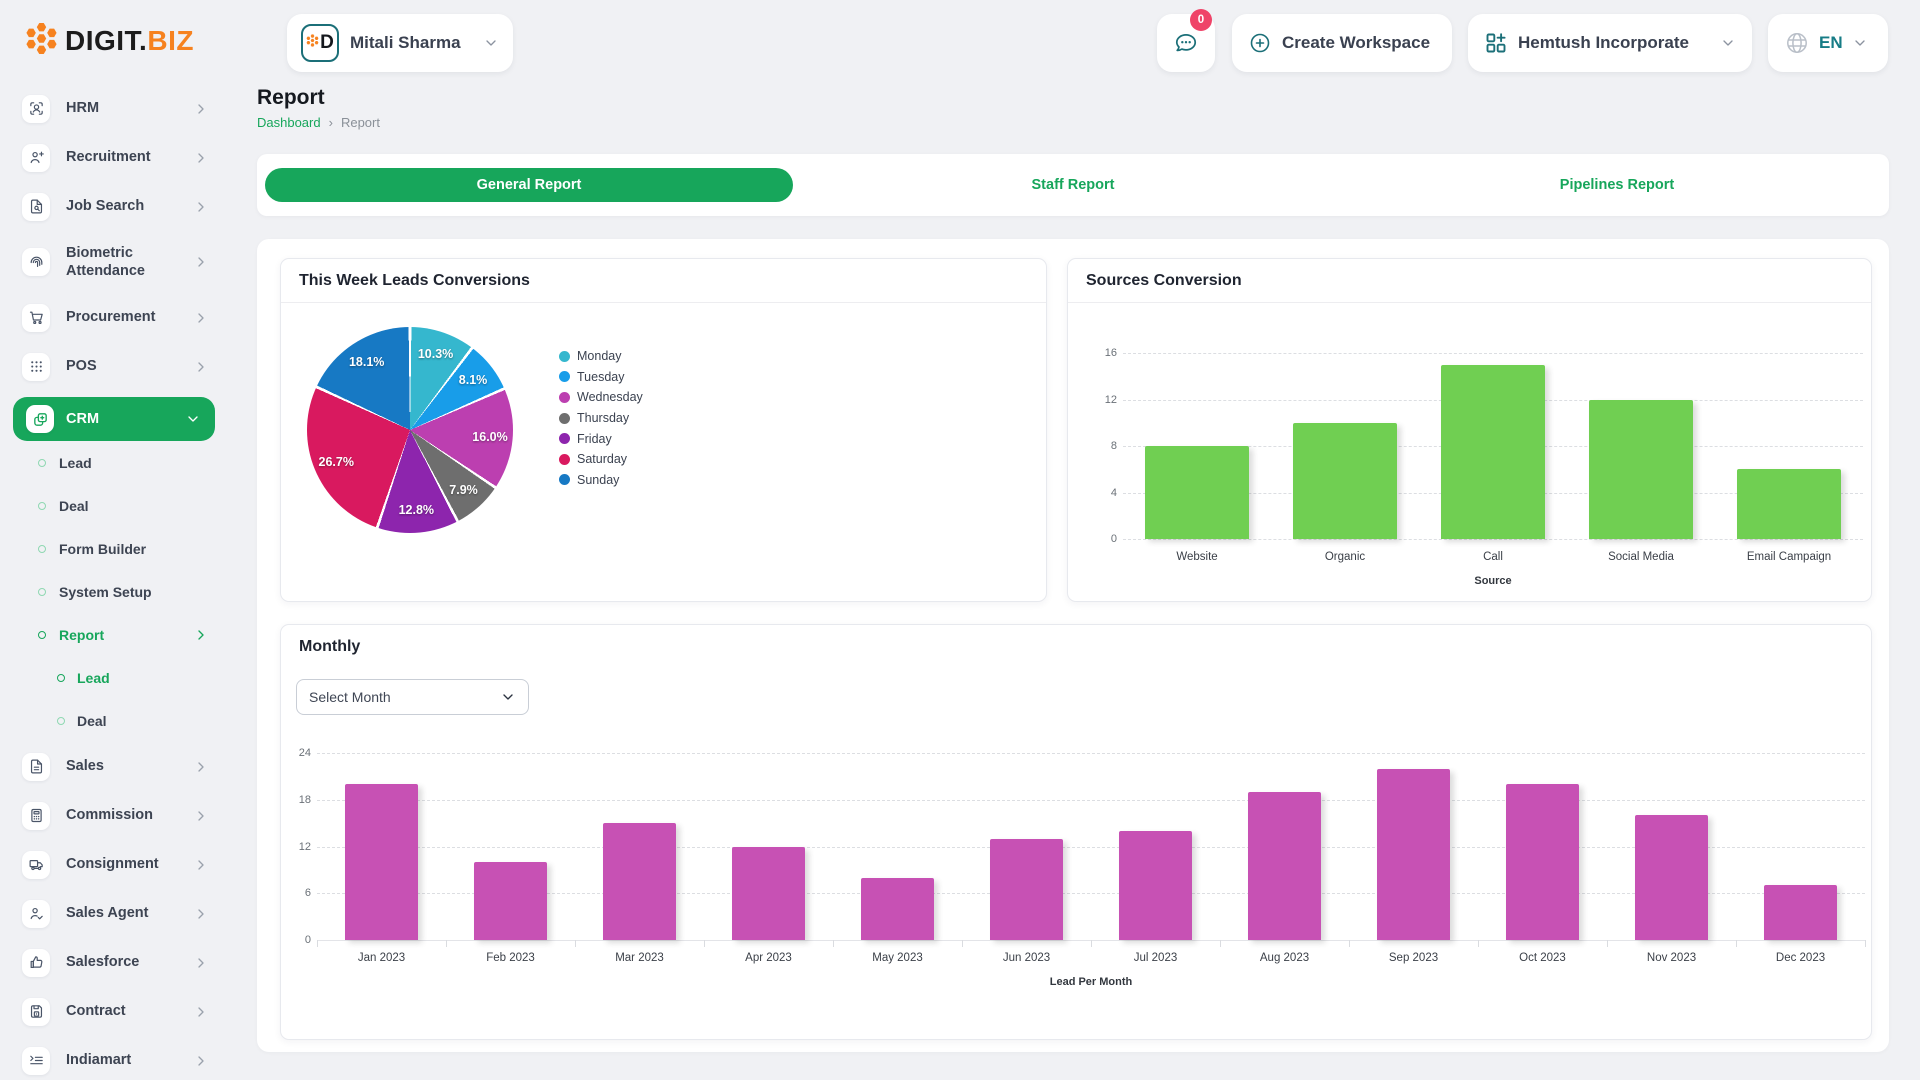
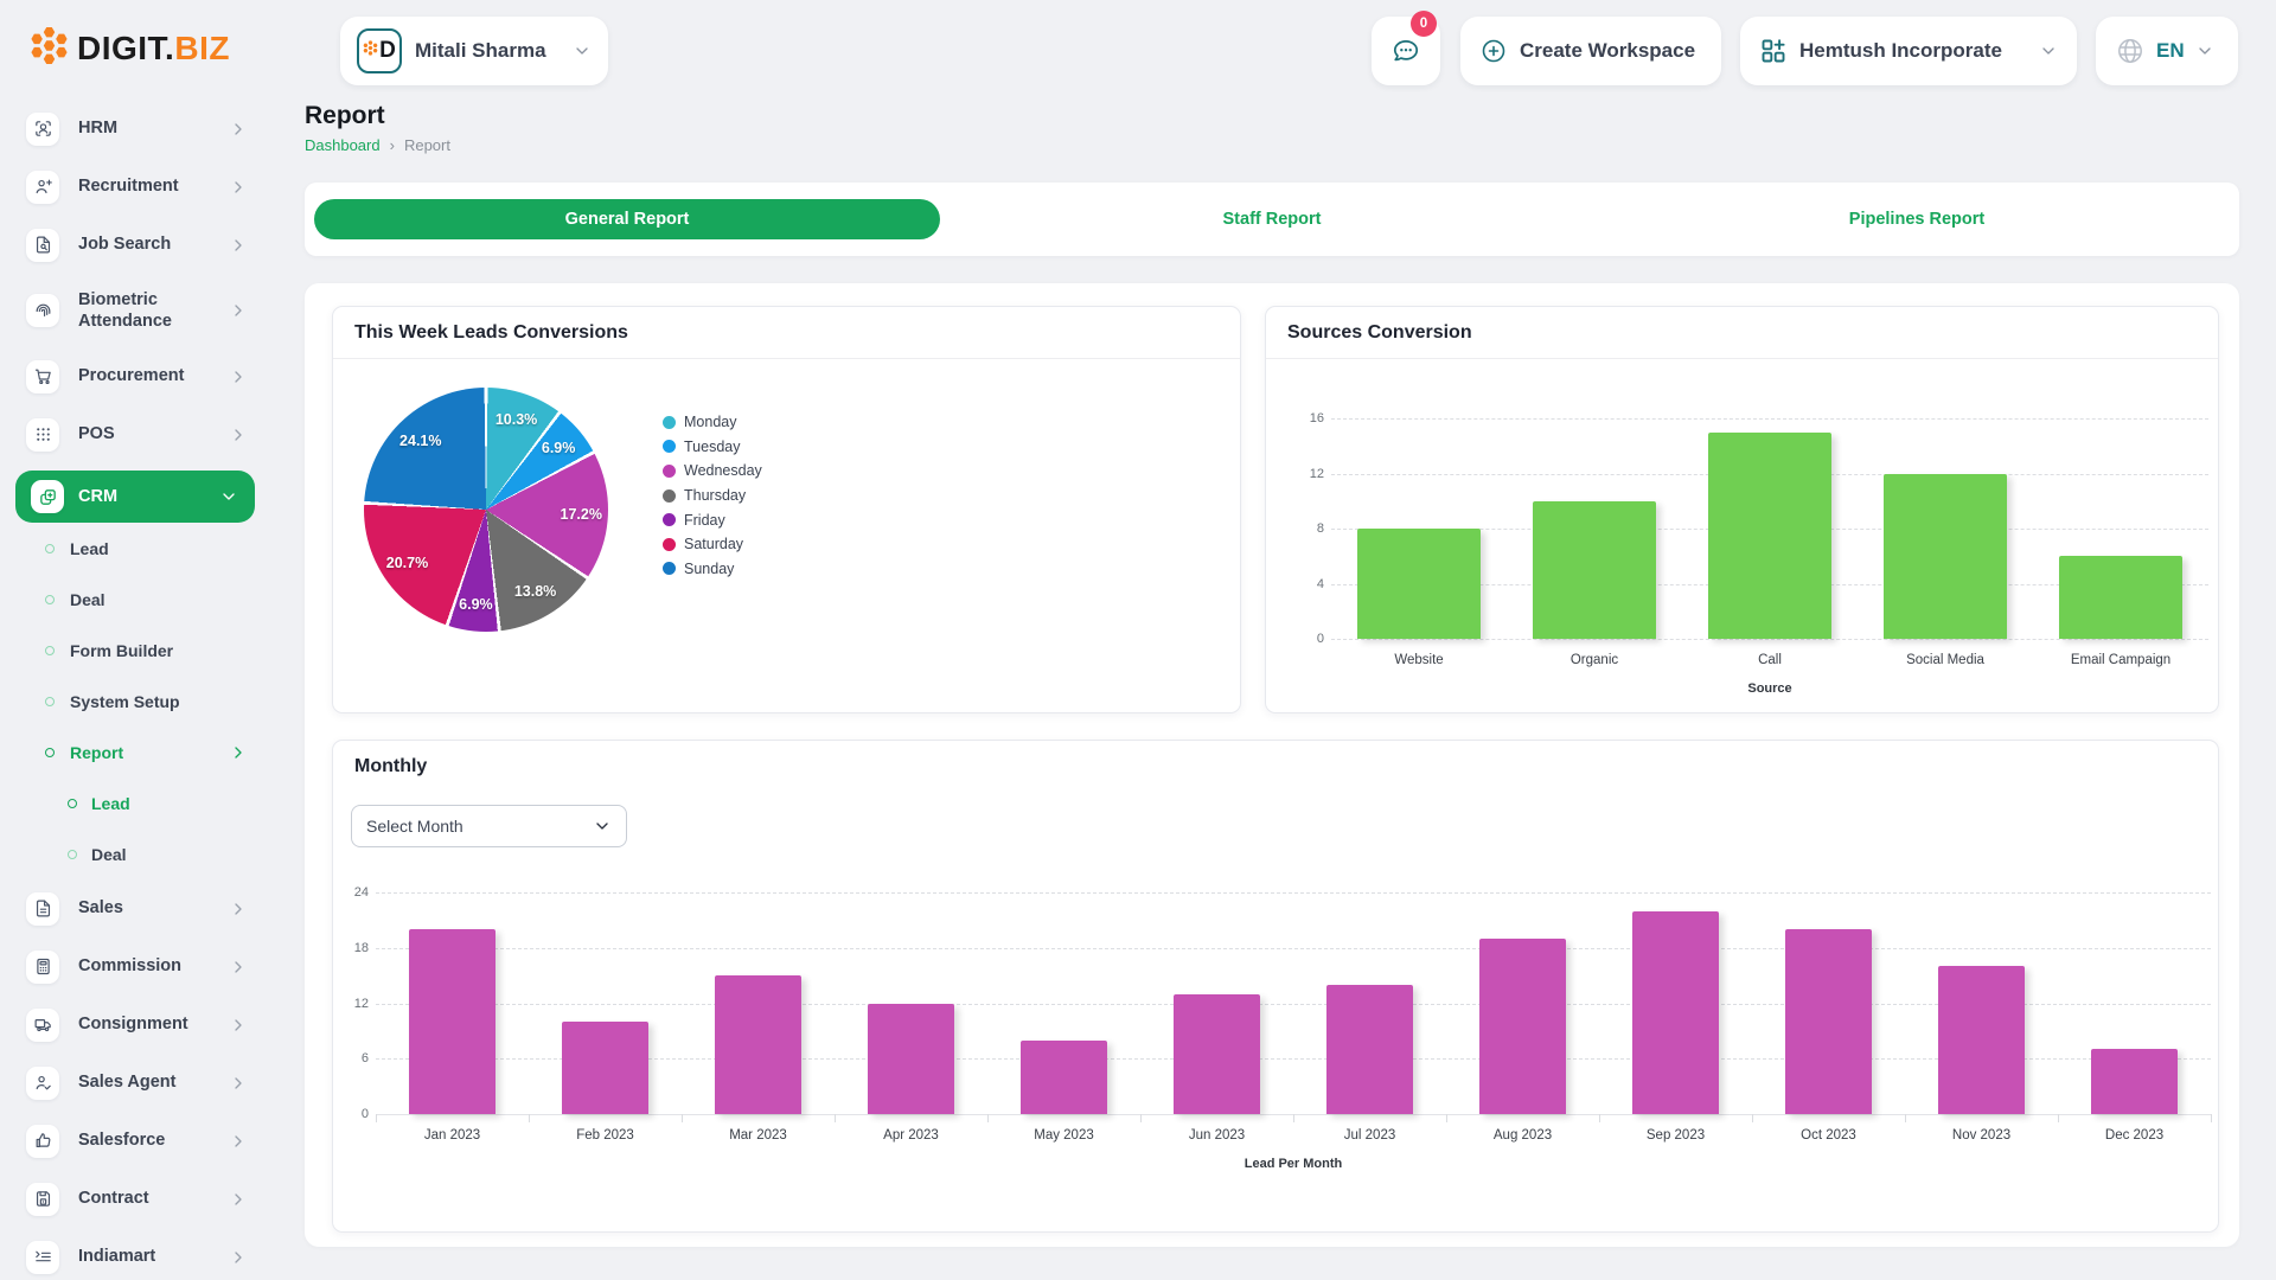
This Week Leads Conversions/Tuesday: 8.1% -> 6.9%
This Week Leads Conversions/Wednesday: 16.0% -> 17.2%
This Week Leads Conversions/Thursday: 7.9% -> 13.8%
This Week Leads Conversions/Friday: 12.8% -> 6.9%
This Week Leads Conversions/Saturday: 26.7% -> 20.7%
This Week Leads Conversions/Sunday: 18.1% -> 24.1%
